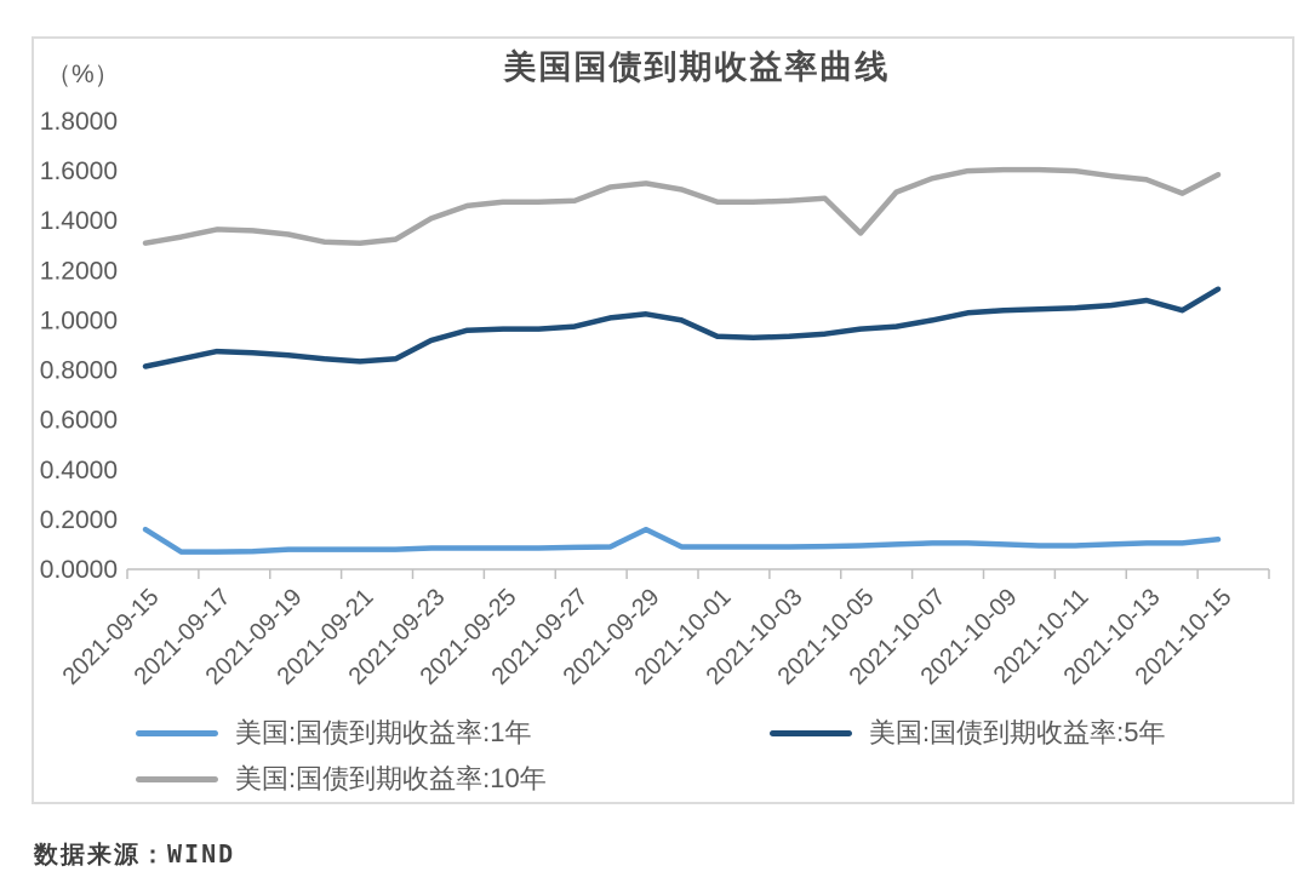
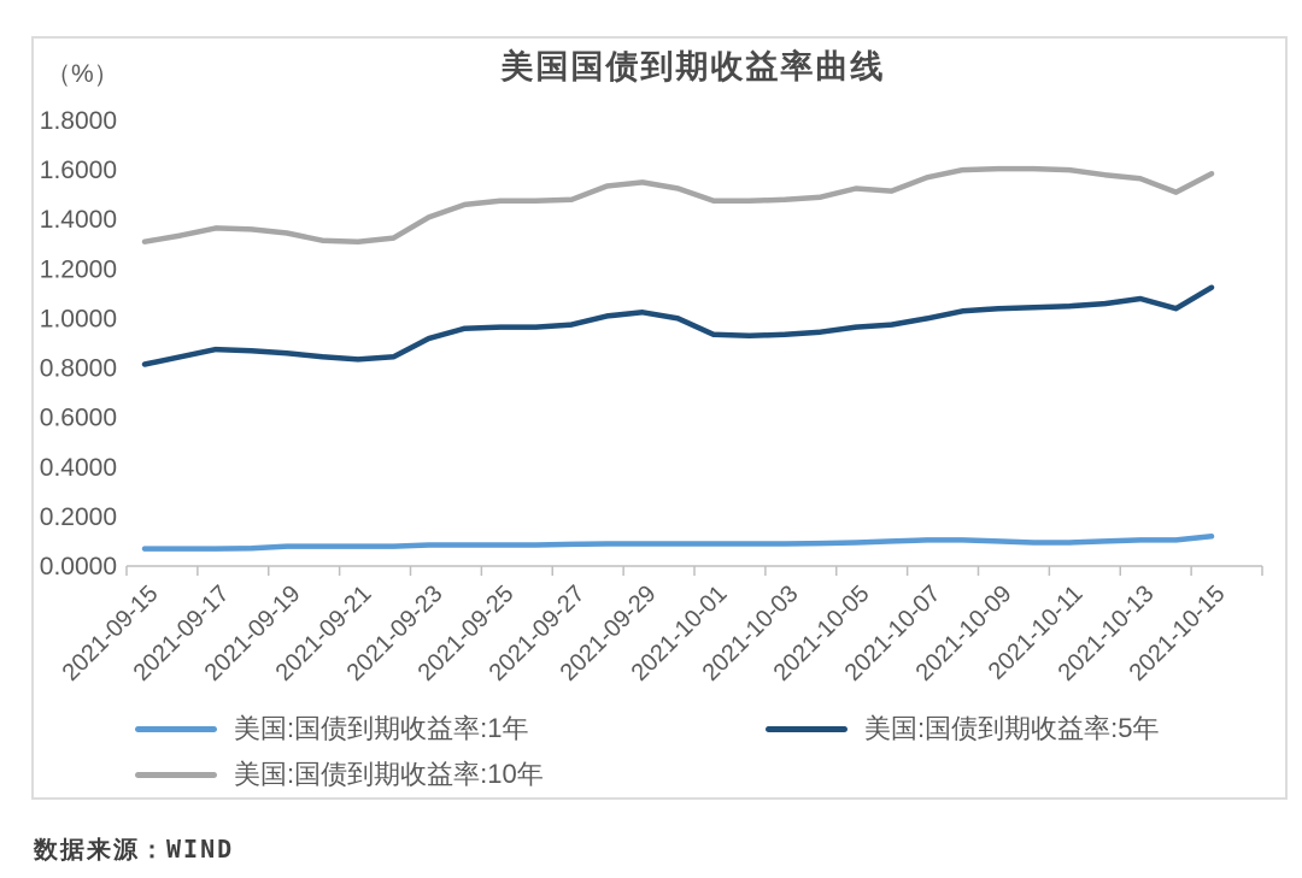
美国:国债到期收益率:1年/2021-09-15: 0.16 -> 0.07
美国:国债到期收益率:1年/2021-09-29: 0.16 -> 0.09
美国:国债到期收益率:10年/2021-10-05: 1.35 -> 1.52
